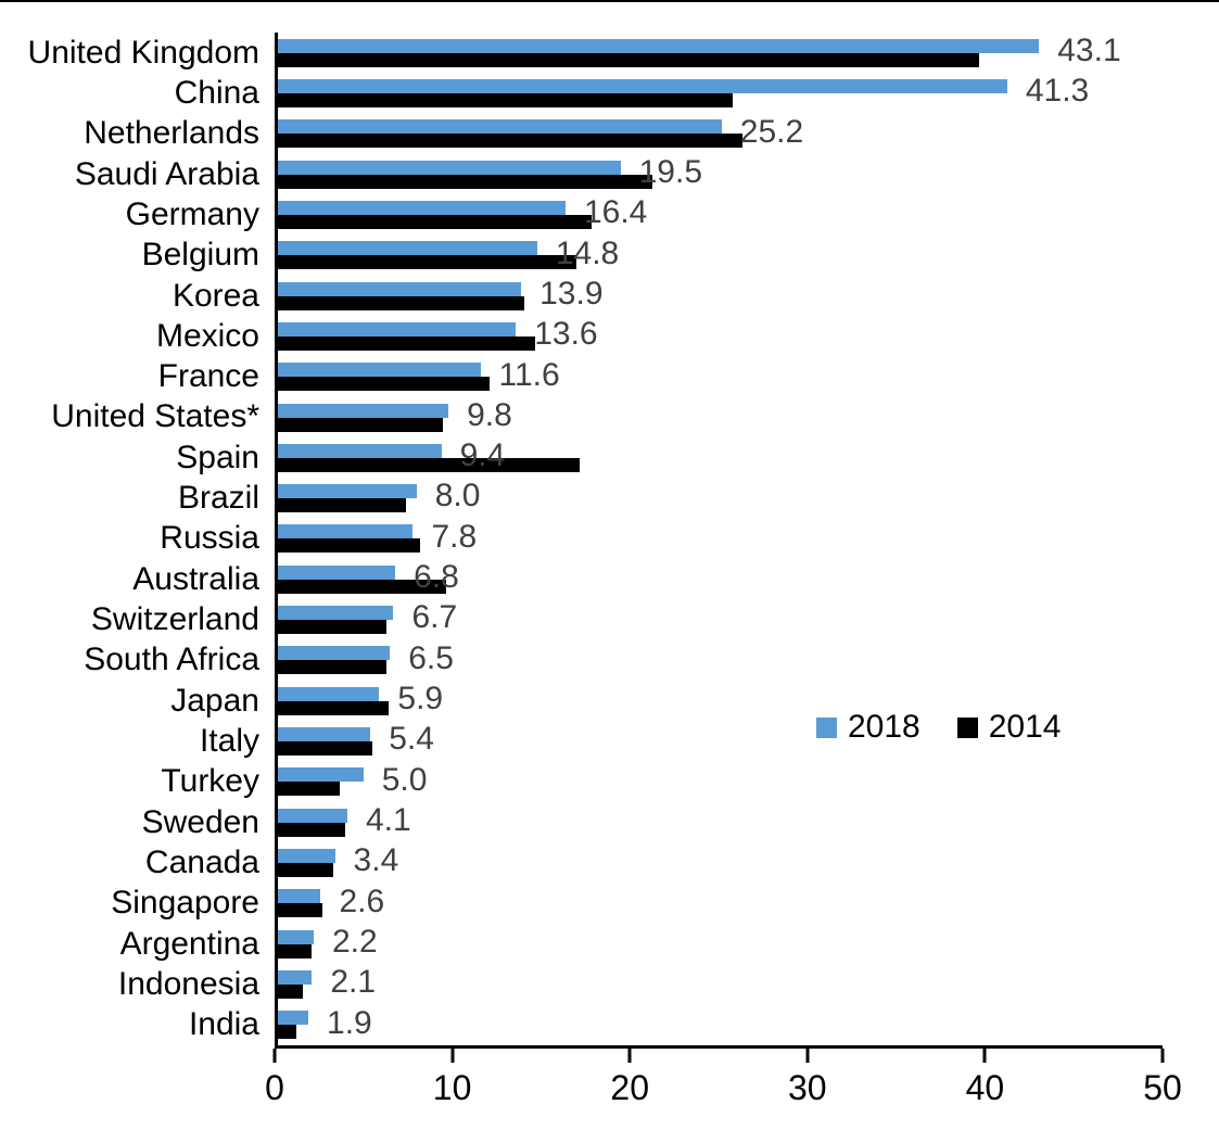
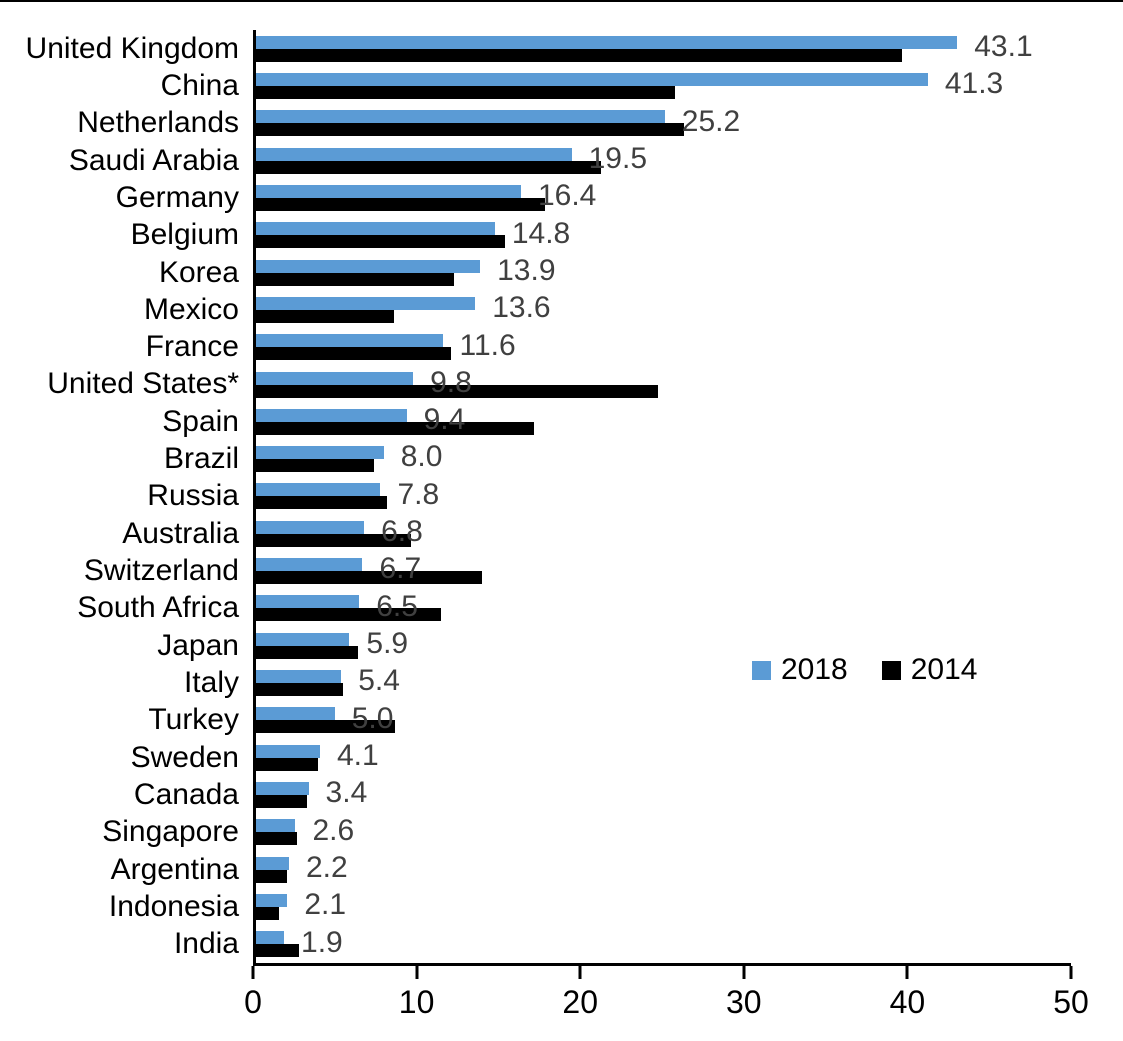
2014/Belgium: 17.0 -> 15.4
2014/Korea: 14.1 -> 12.3
2014/Mexico: 14.7 -> 8.6
2014/United States*: 9.5 -> 24.8
2014/Switzerland: 6.3 -> 14.0
2014/South Africa: 6.3 -> 11.5
2014/Turkey: 3.7 -> 8.7
2014/India: 1.2 -> 2.8
